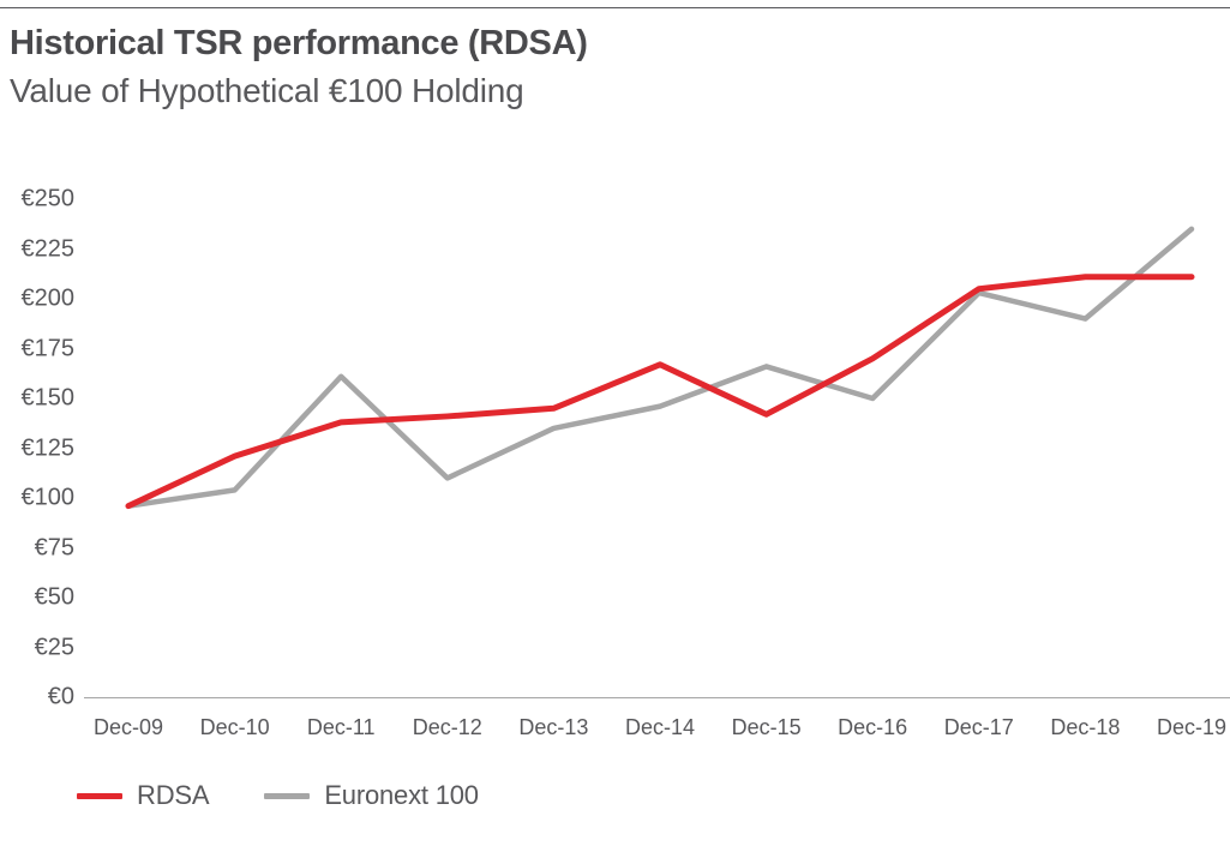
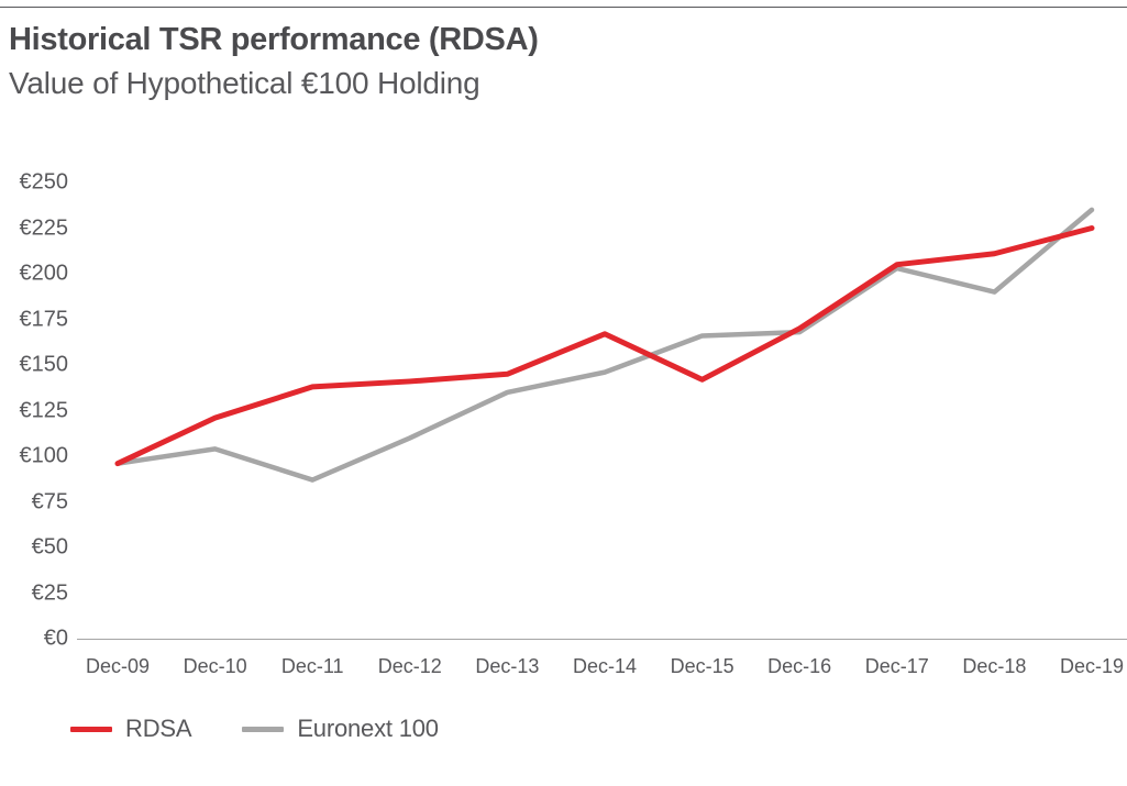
Euronext 100/Dec-11: €161 -> €87
Euronext 100/Dec-16: €150 -> €168
RDSA/Dec-19: €211 -> €225
